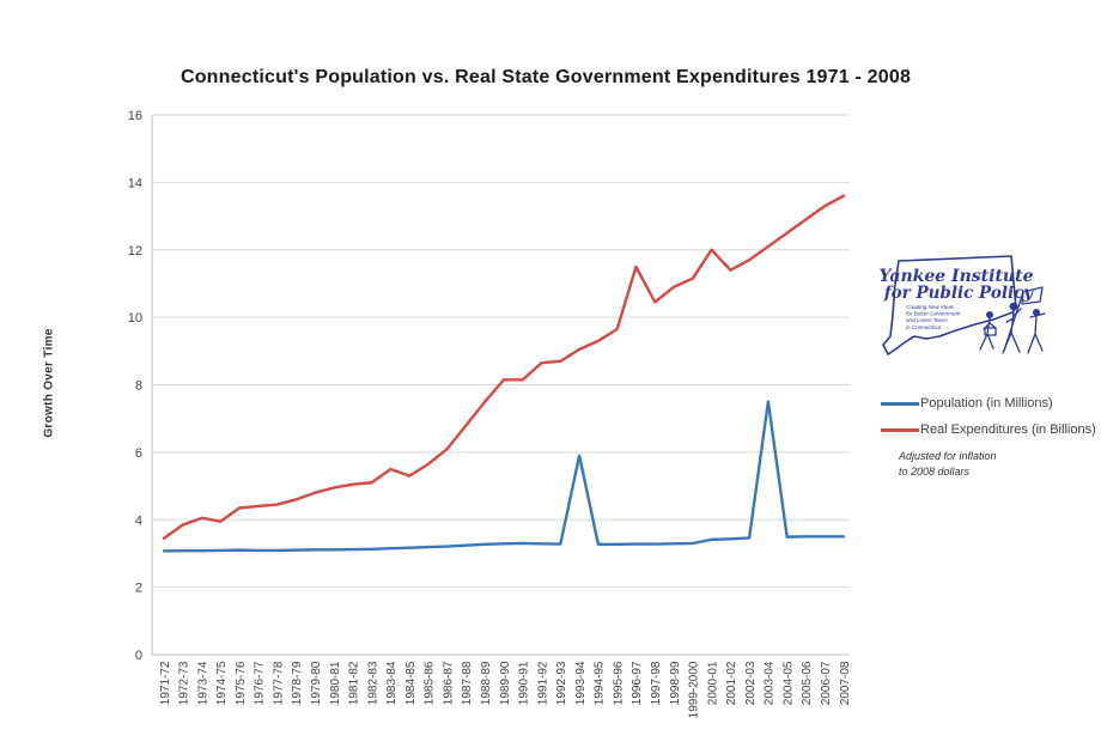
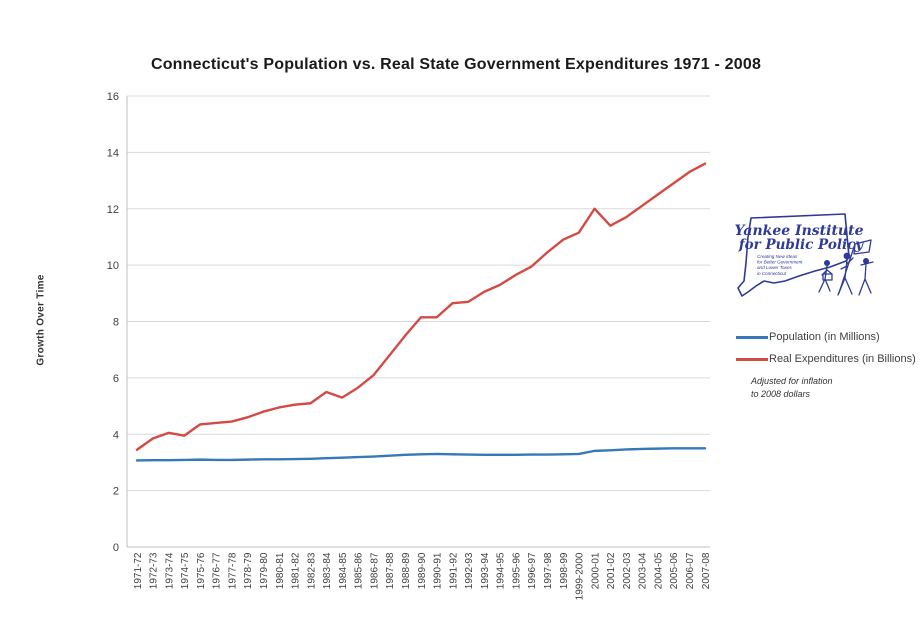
Population (in Millions)/1993-94: 5.9 -> 3.3
Real Expenditures (in Billions)/1996-97: 11.5 -> 9.9
Population (in Millions)/2003-04: 7.5 -> 3.5
